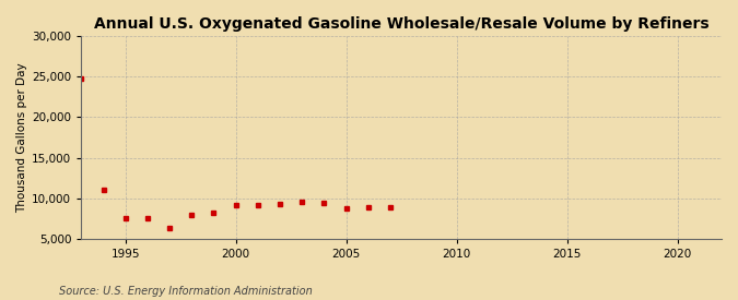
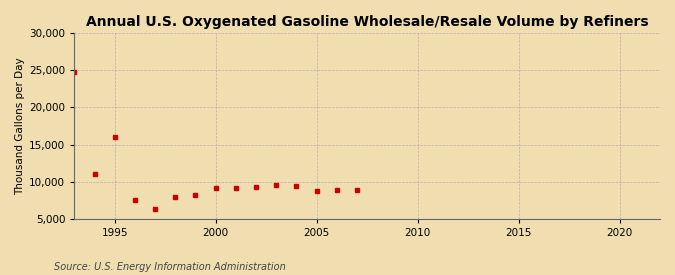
1995: 7,500 -> 16,000
